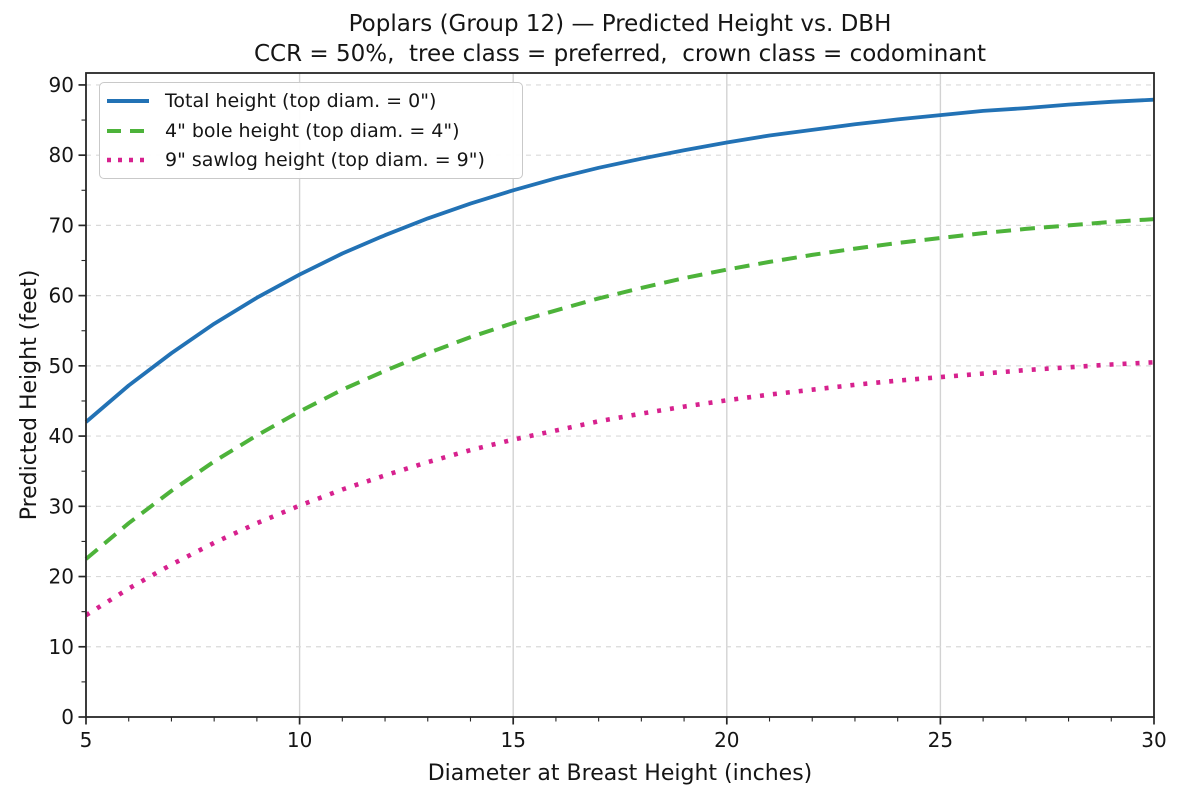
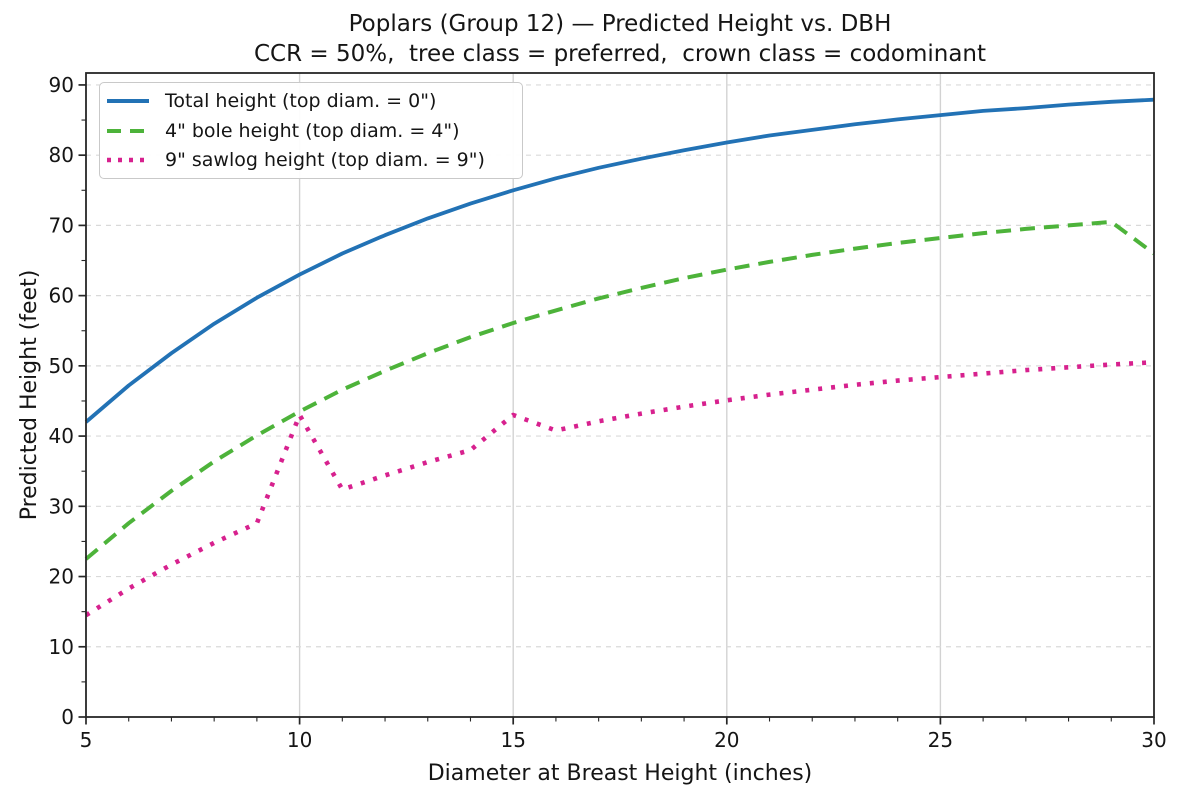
9" sawlog height (top diam. = 9")/10: 30 -> 43
9" sawlog height (top diam. = 9")/15: 40 -> 43
4" bole height (top diam. = 4")/30: 71 -> 66
